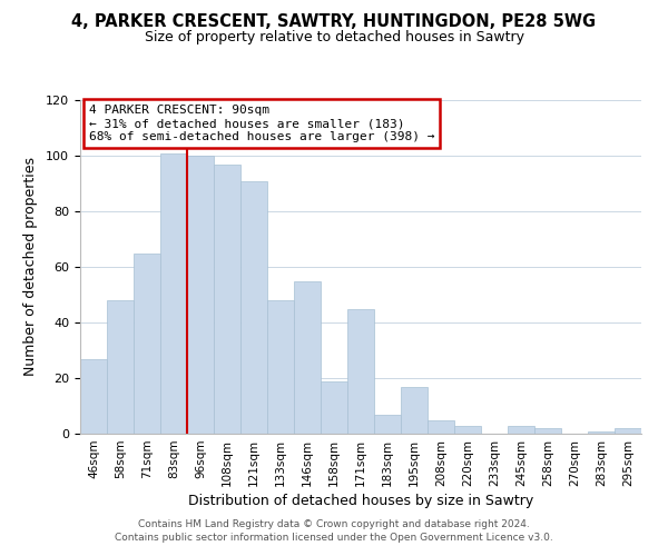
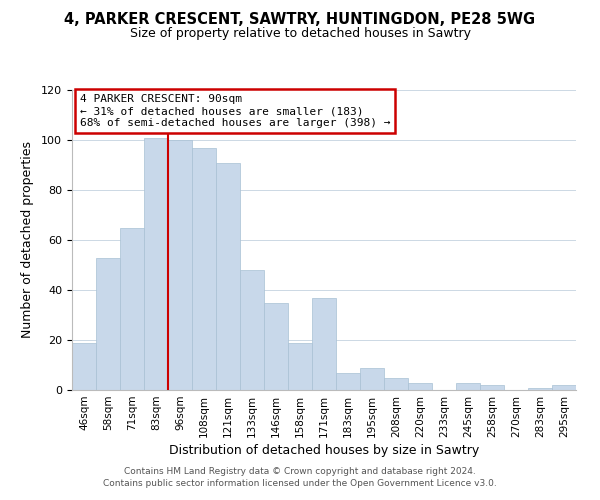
46sqm: 27 -> 19
58sqm: 48 -> 53
146sqm: 55 -> 35
171sqm: 45 -> 37
195sqm: 17 -> 9
